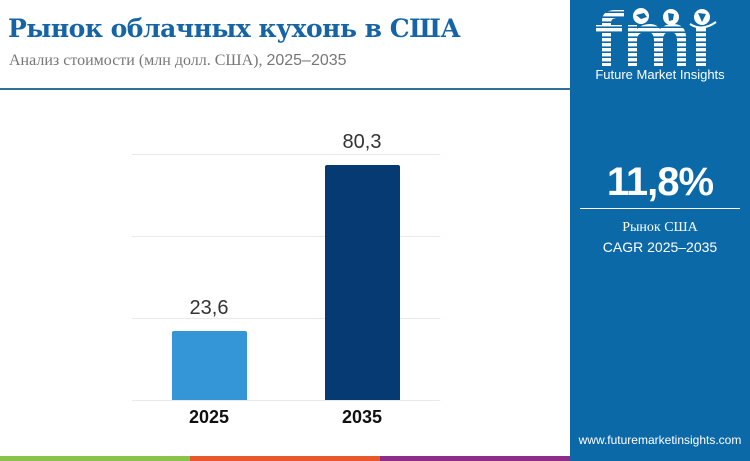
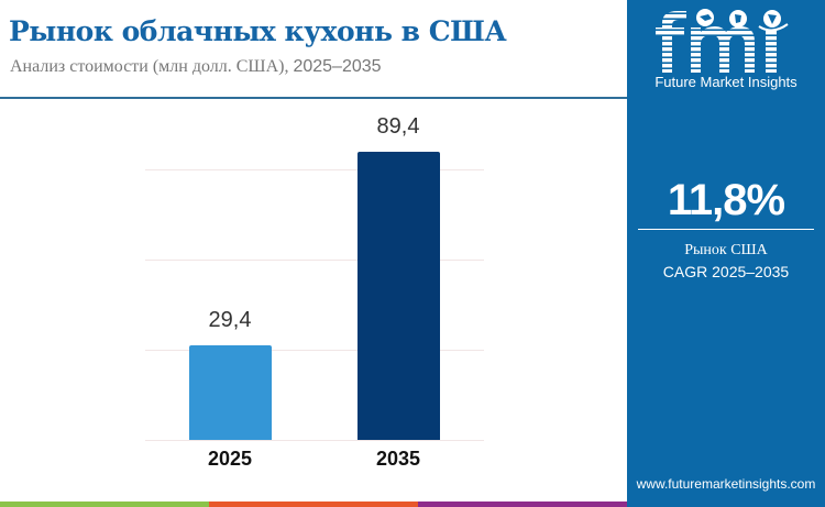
2025: 23,6 -> 29,4
2035: 80,3 -> 89,4
